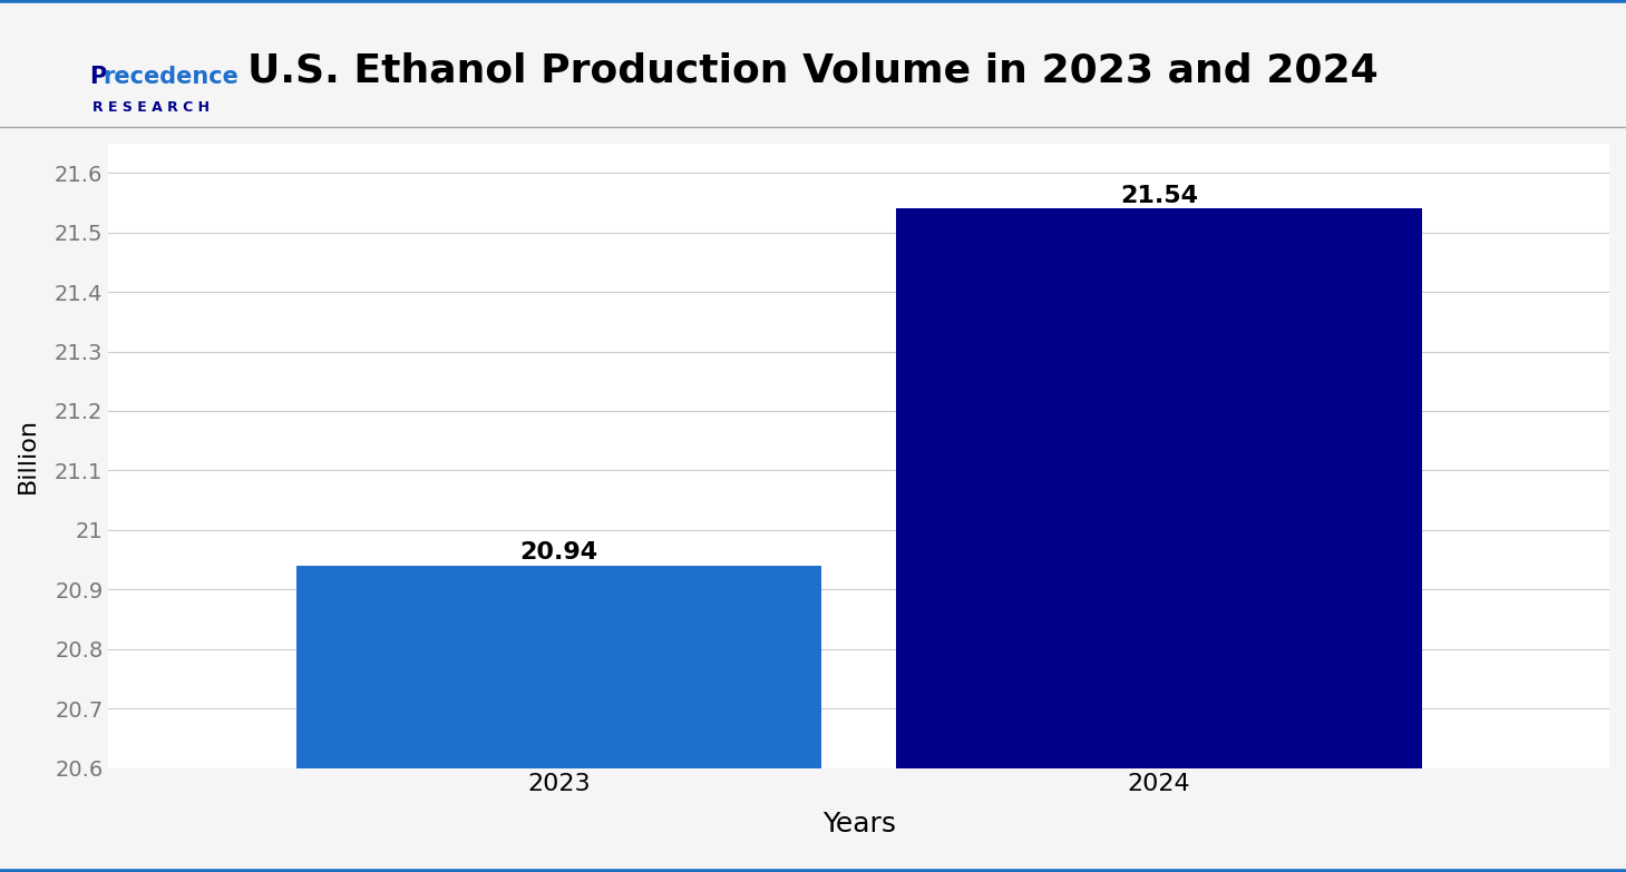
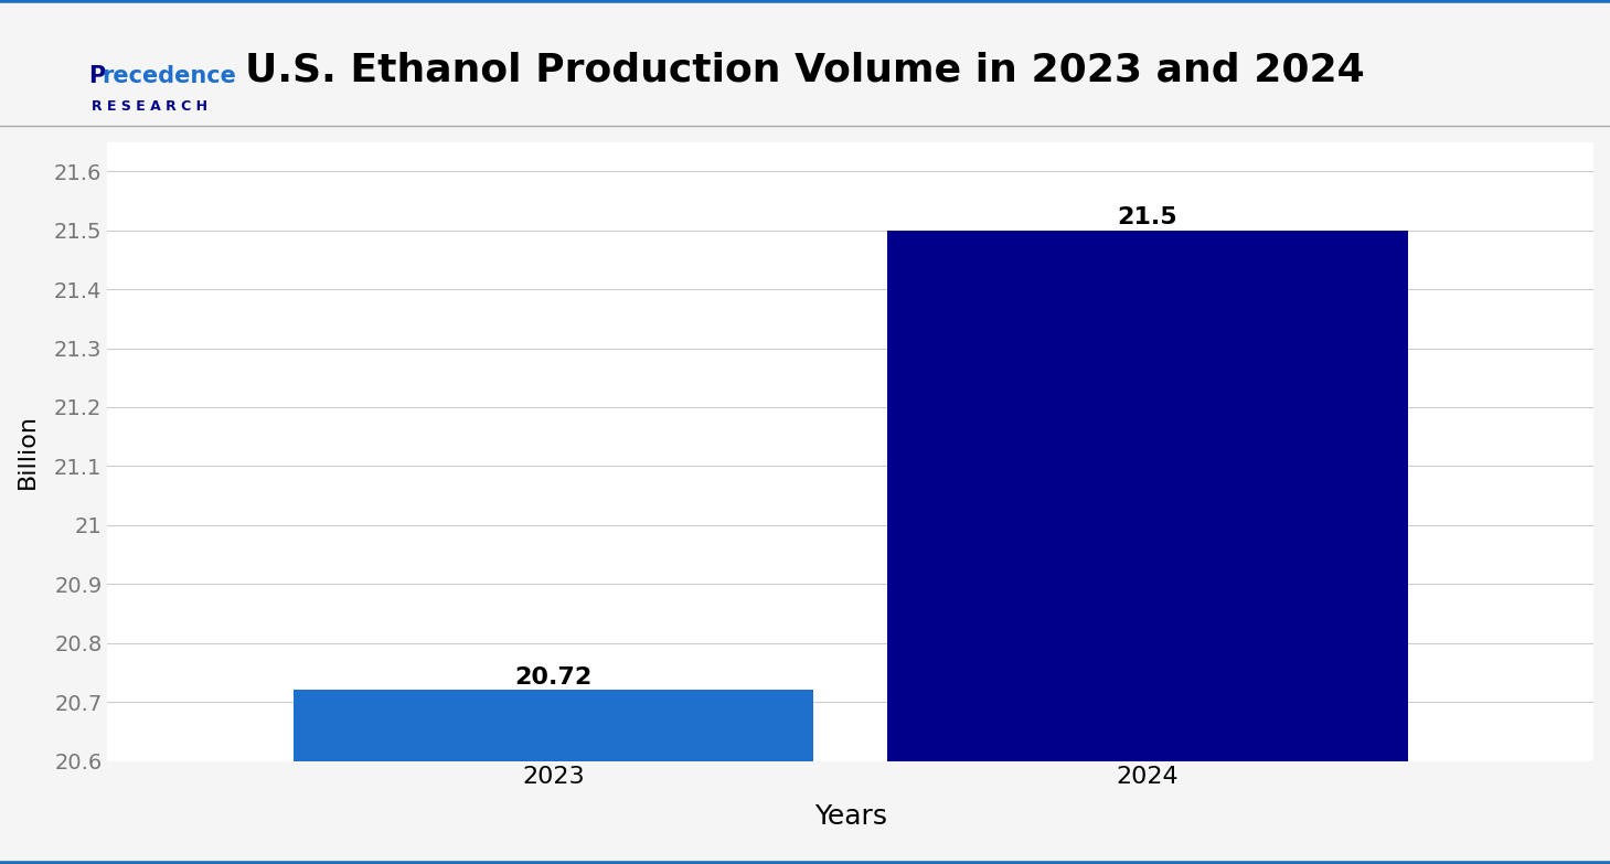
2023: 20.94 -> 20.72
2024: 21.54 -> 21.5
